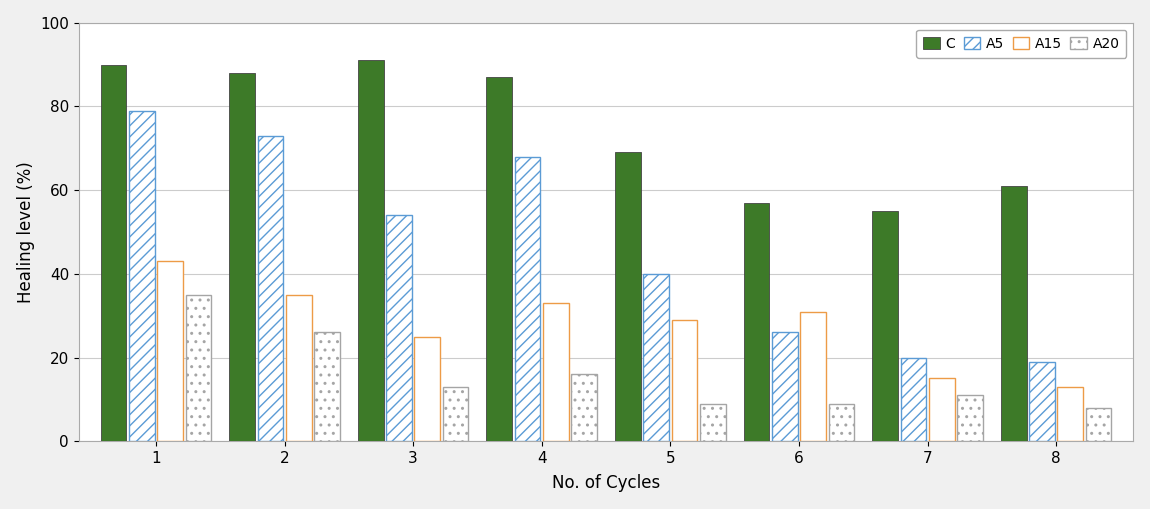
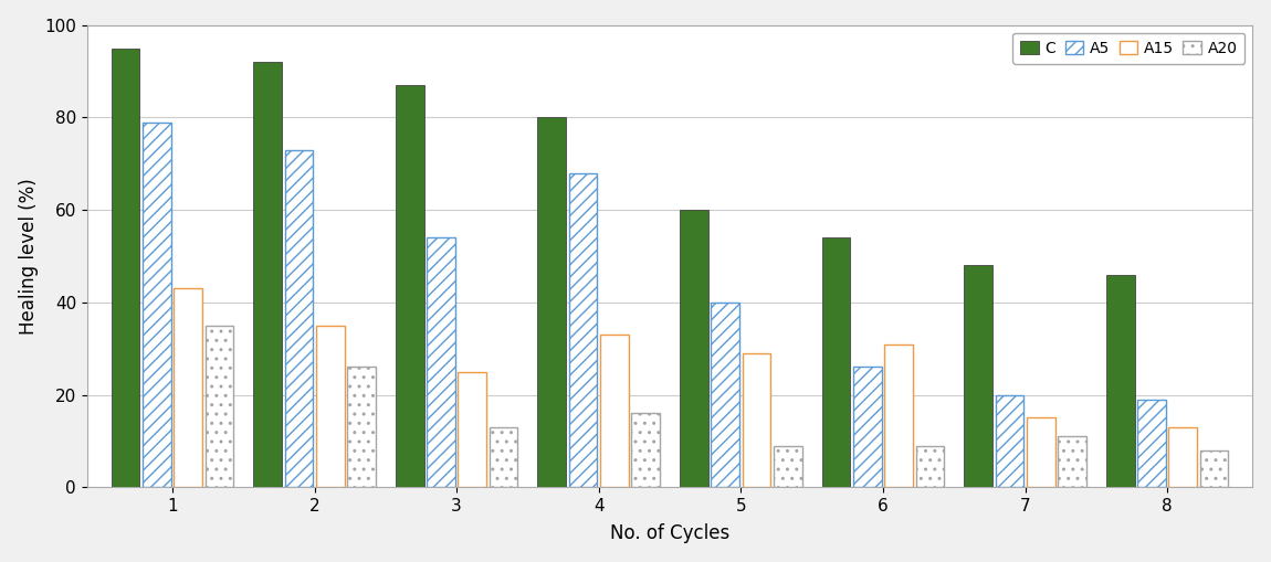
C/1: 90 -> 95
C/2: 88 -> 92
C/3: 91 -> 87
C/4: 87 -> 80
C/5: 69 -> 60
C/6: 57 -> 54
C/7: 55 -> 48
C/8: 61 -> 46
